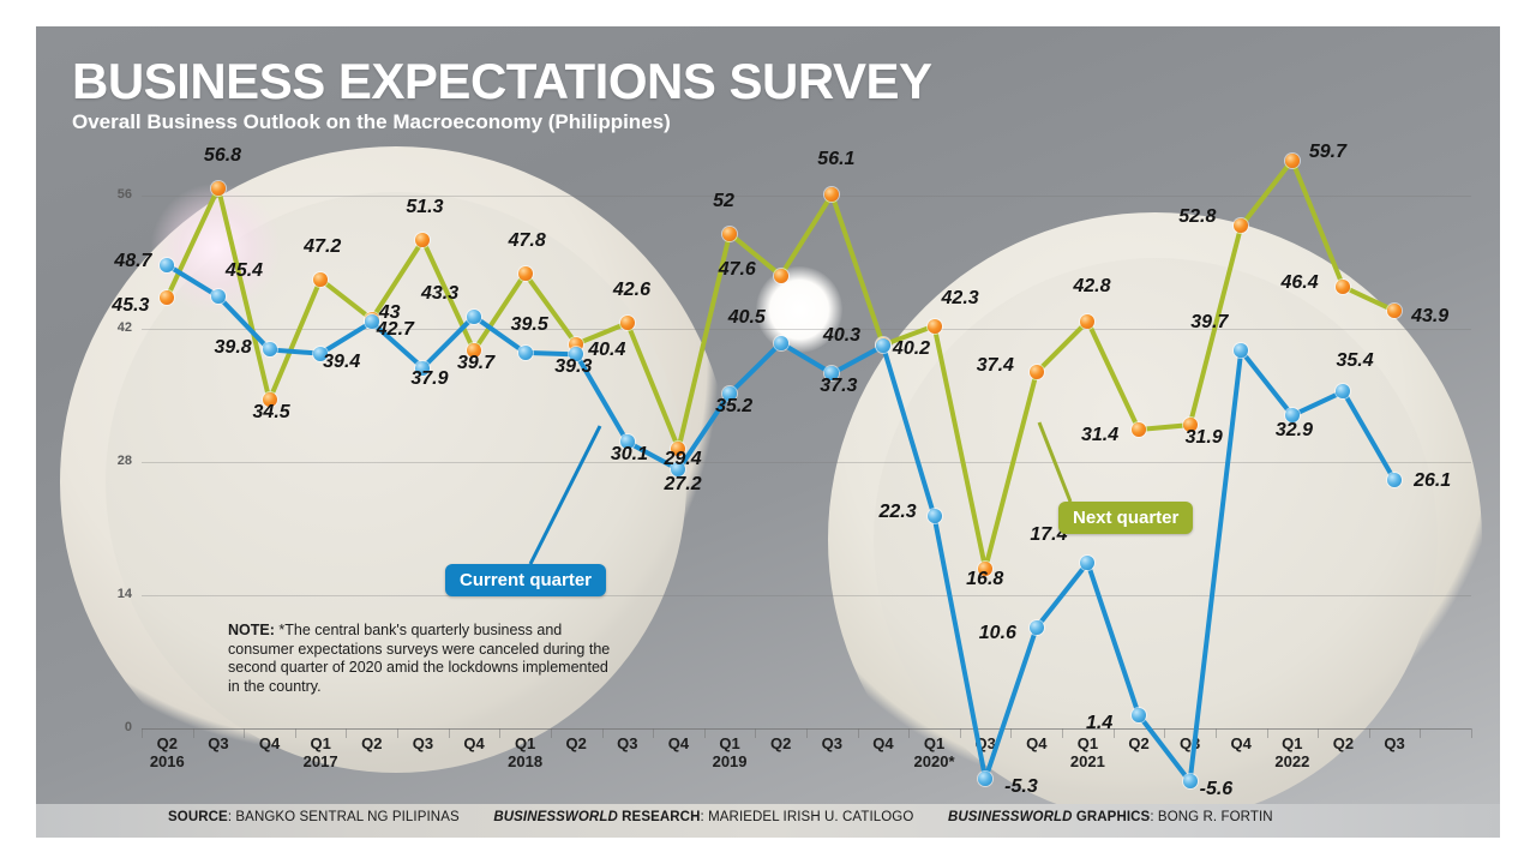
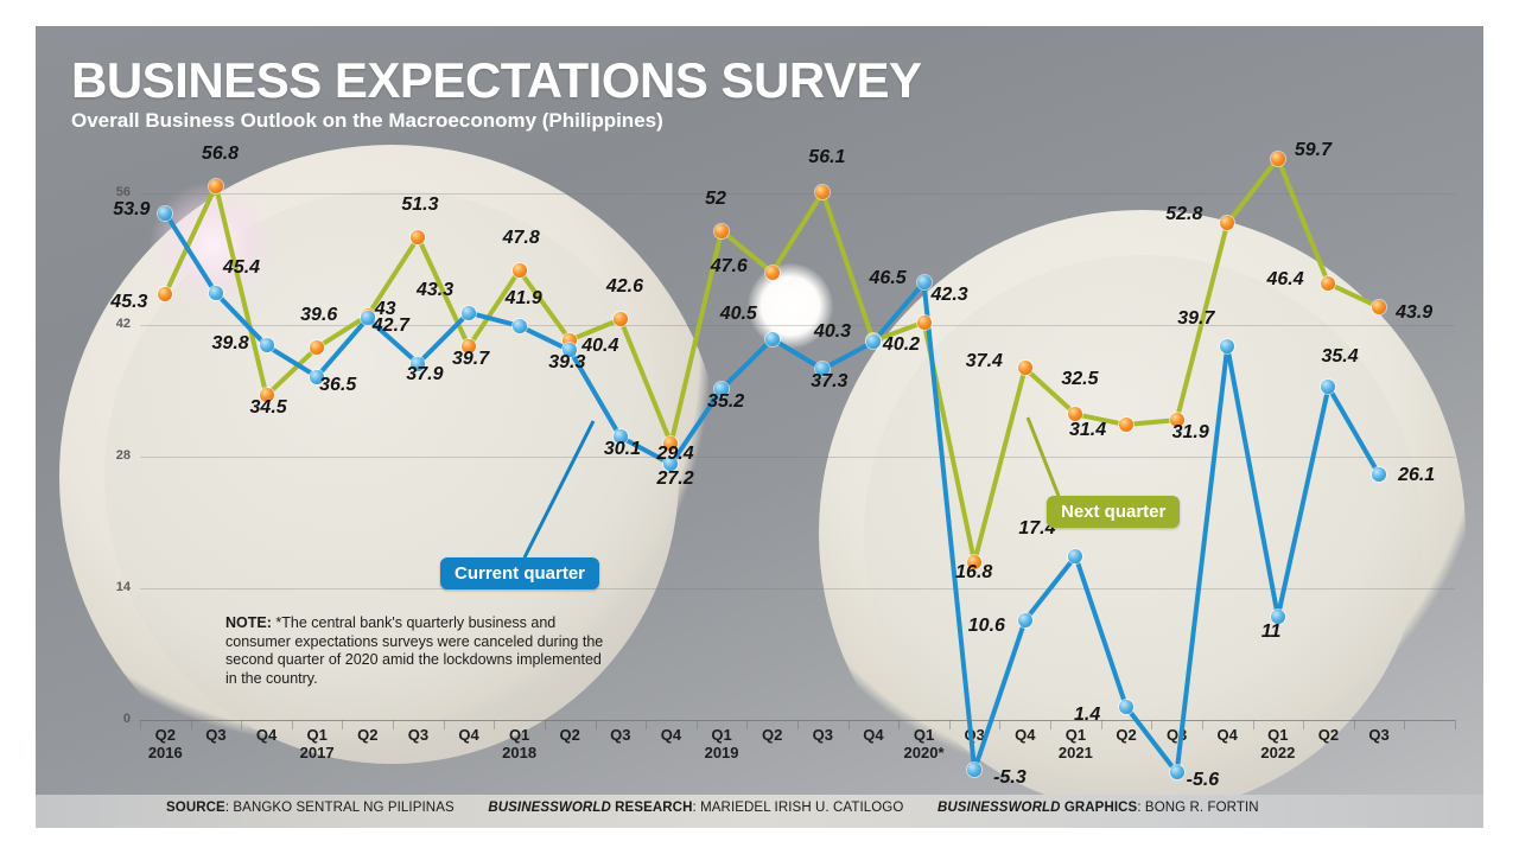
Current quarter/Q2 2016: 48.7 -> 53.9
Current quarter/Q1 2017: 39.4 -> 36.5
Next quarter/Q1 2017: 47.2 -> 39.6
Current quarter/Q1 2018: 39.5 -> 41.9
Current quarter/Q1 2020*: 22.3 -> 46.5
Next quarter/Q1 2021: 42.8 -> 32.5
Current quarter/Q1 2022: 32.9 -> 11
